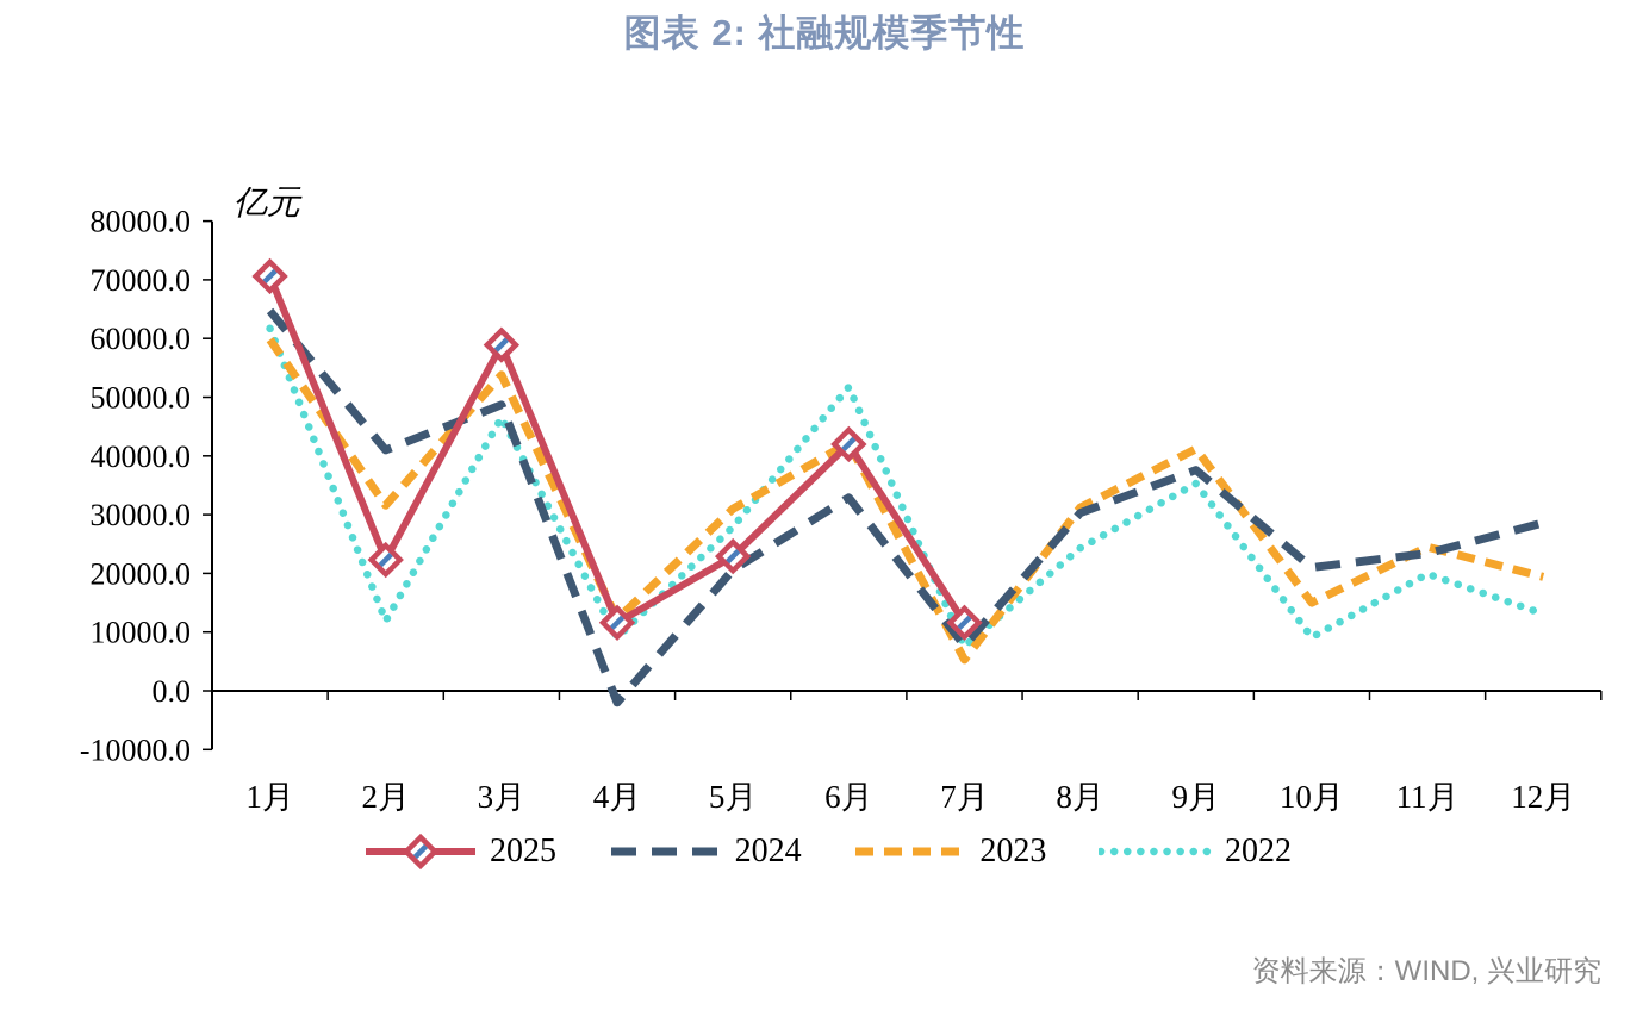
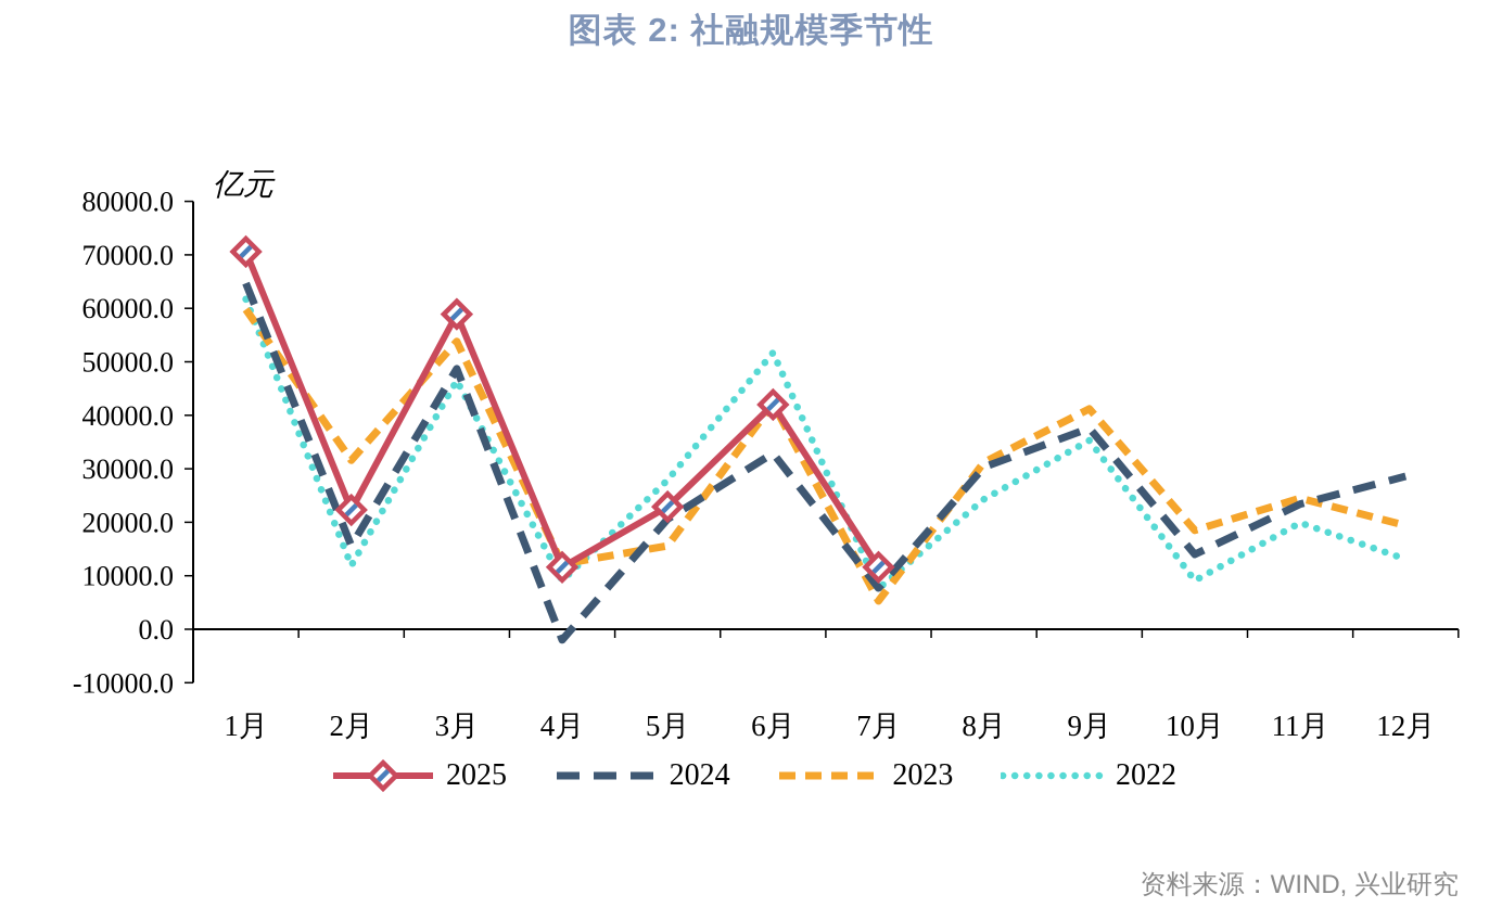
2024/2月: 41000 -> 16000
2023/5月: 31000 -> 16000
2024/10月: 21000 -> 14000
2023/10月: 15000 -> 18000
